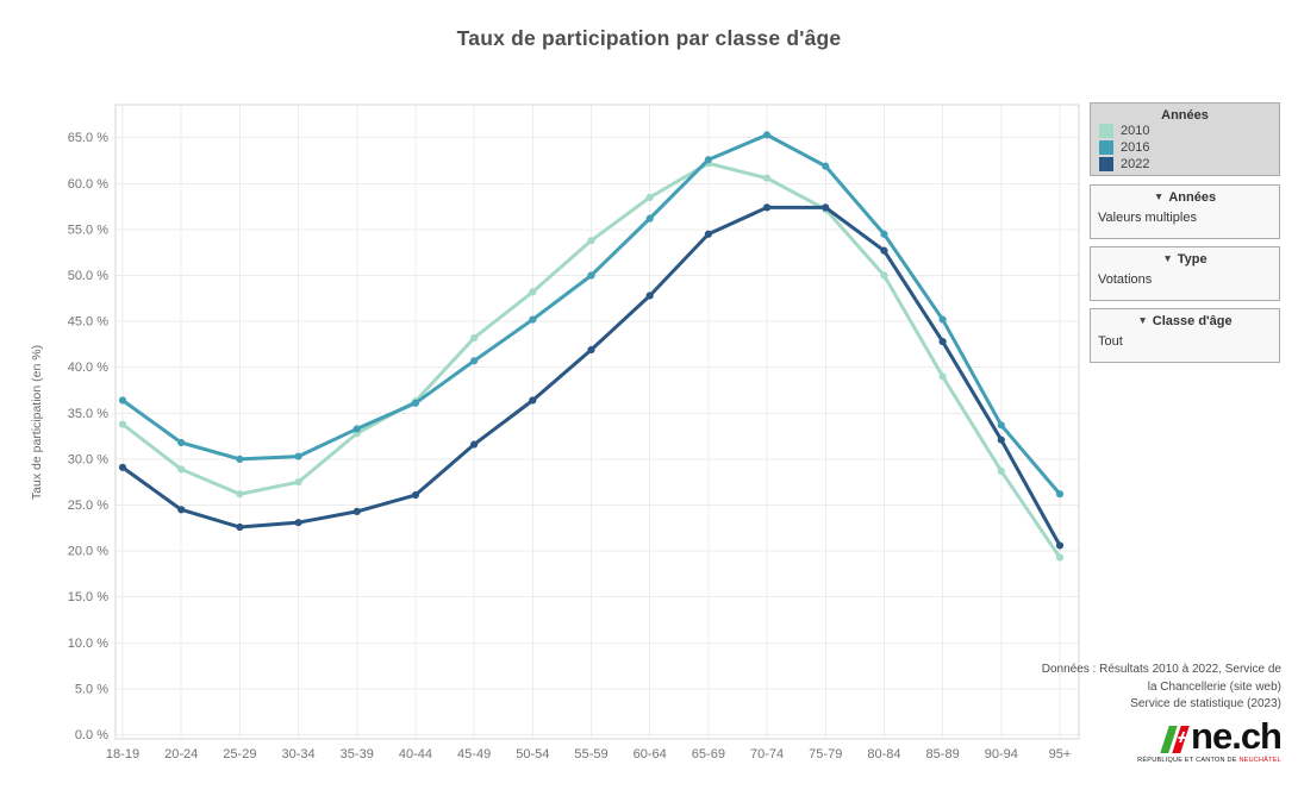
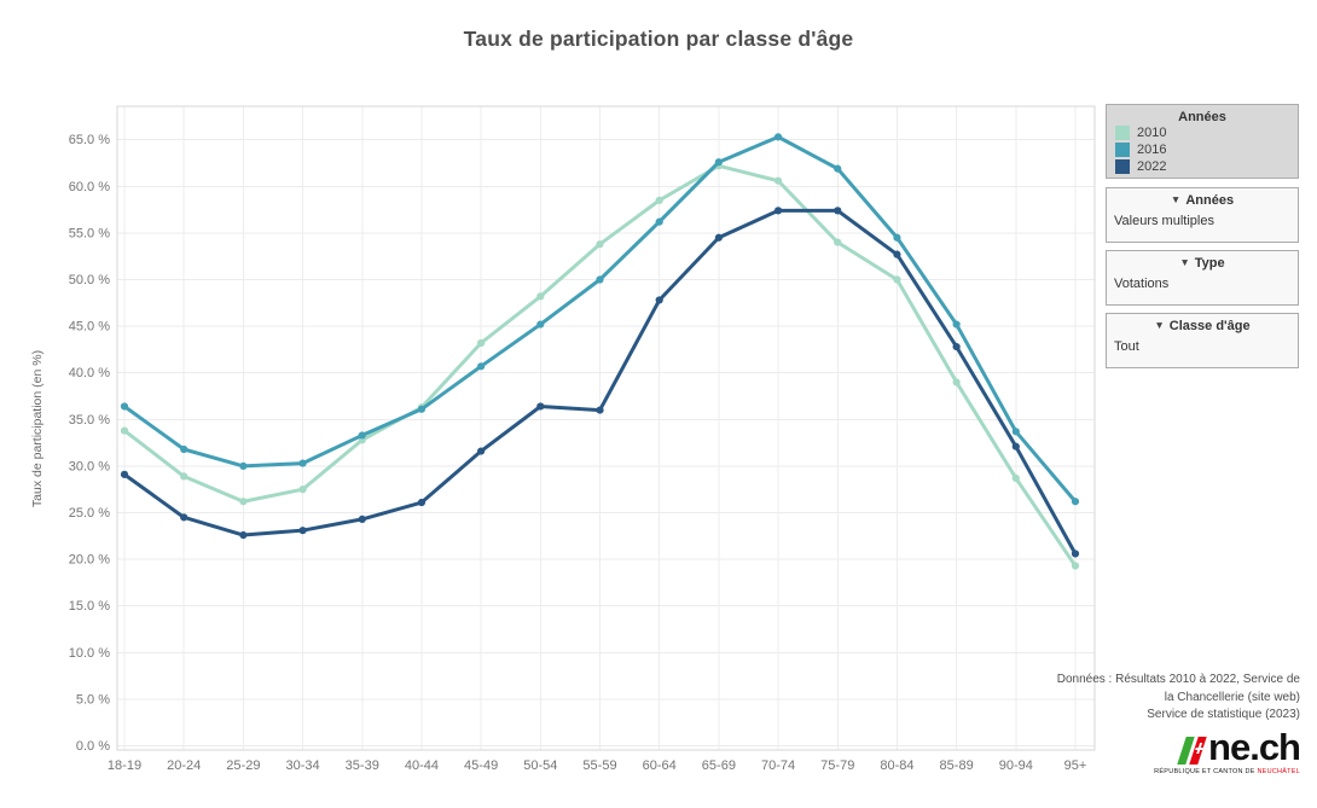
2022/55-59: 42% -> 36%
2010/75-79: 57% -> 54%
